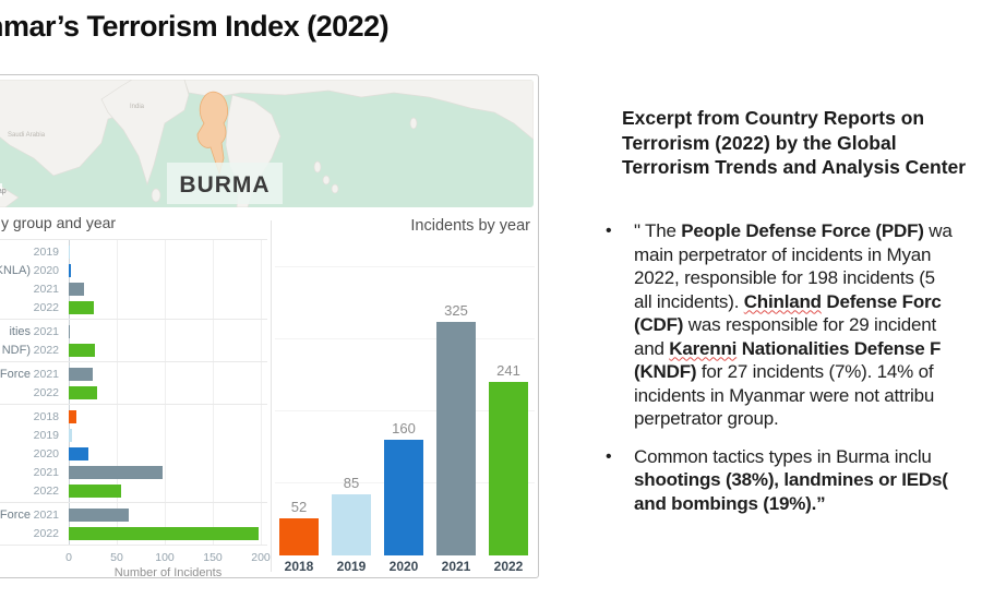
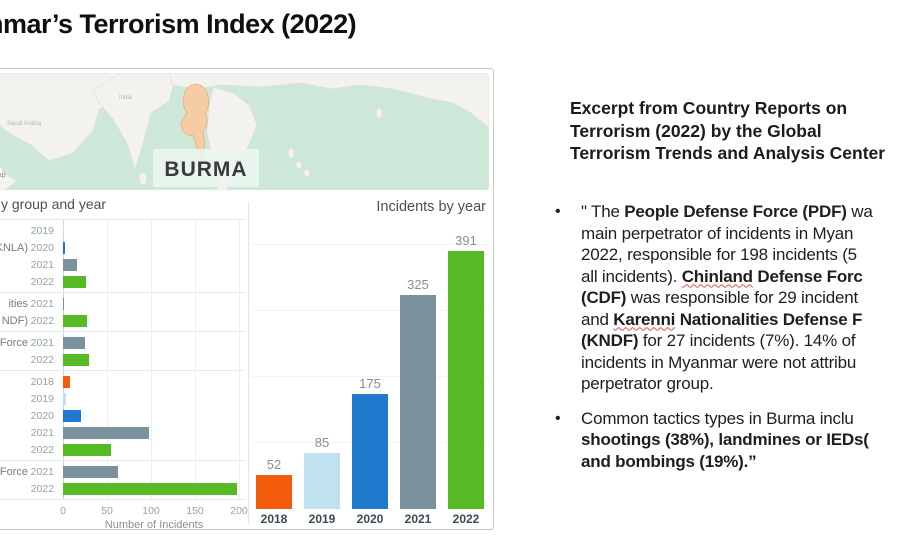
Incidents by year/2020: 160 -> 175
Incidents by year/2022: 241 -> 391
